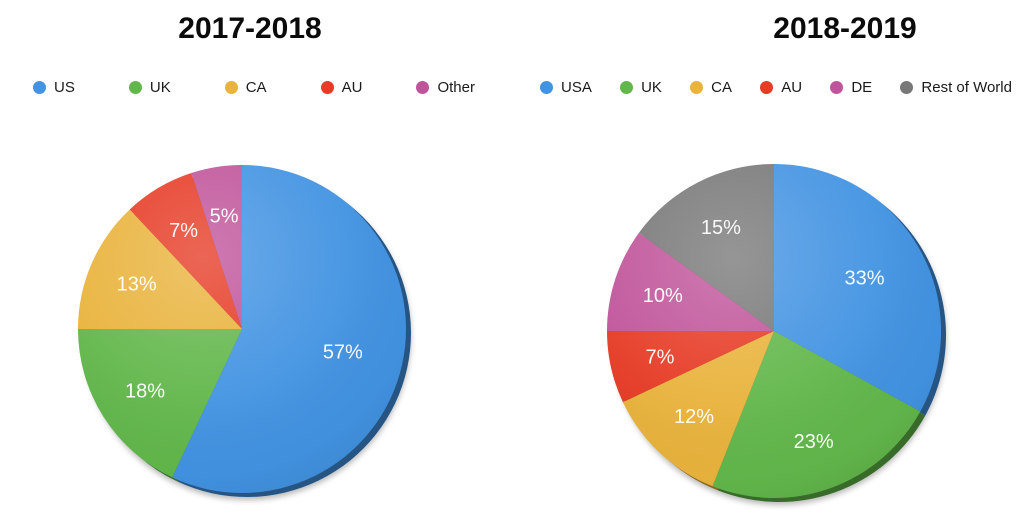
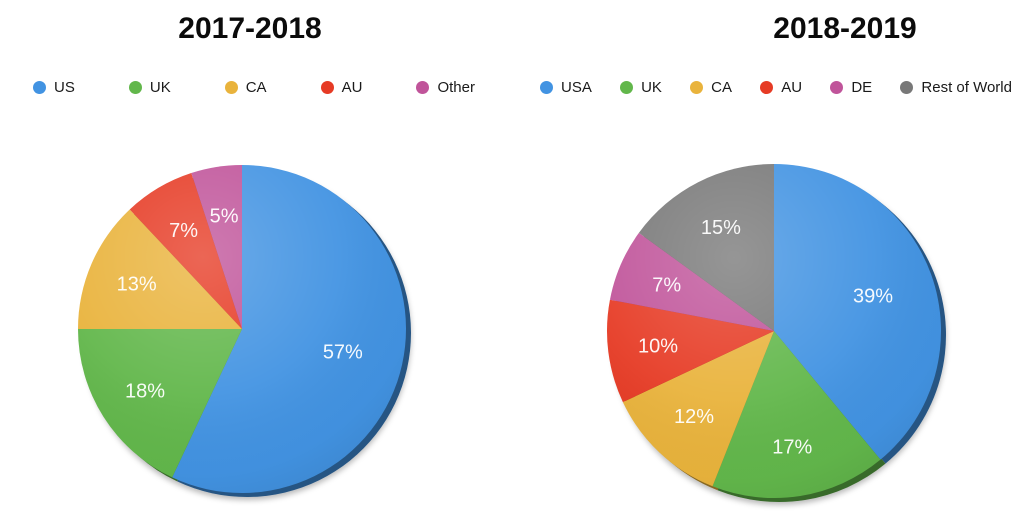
2018-2019/USA: 33% -> 39%
2018-2019/UK: 23% -> 17%
2018-2019/AU: 7% -> 10%
2018-2019/DE: 10% -> 7%
